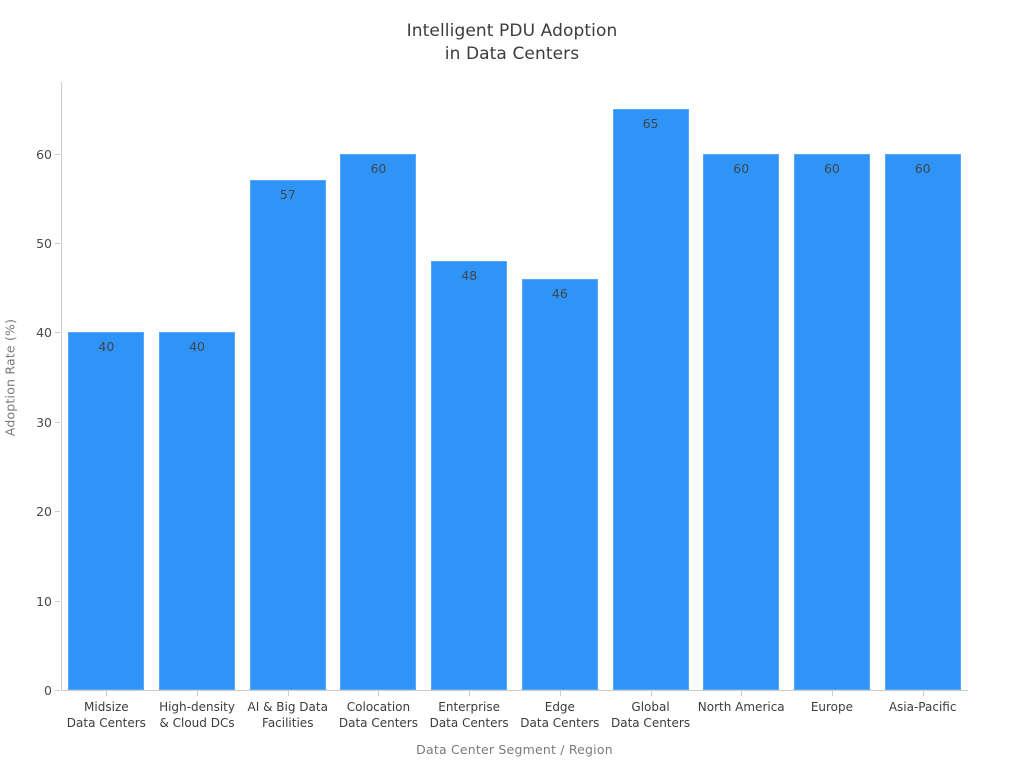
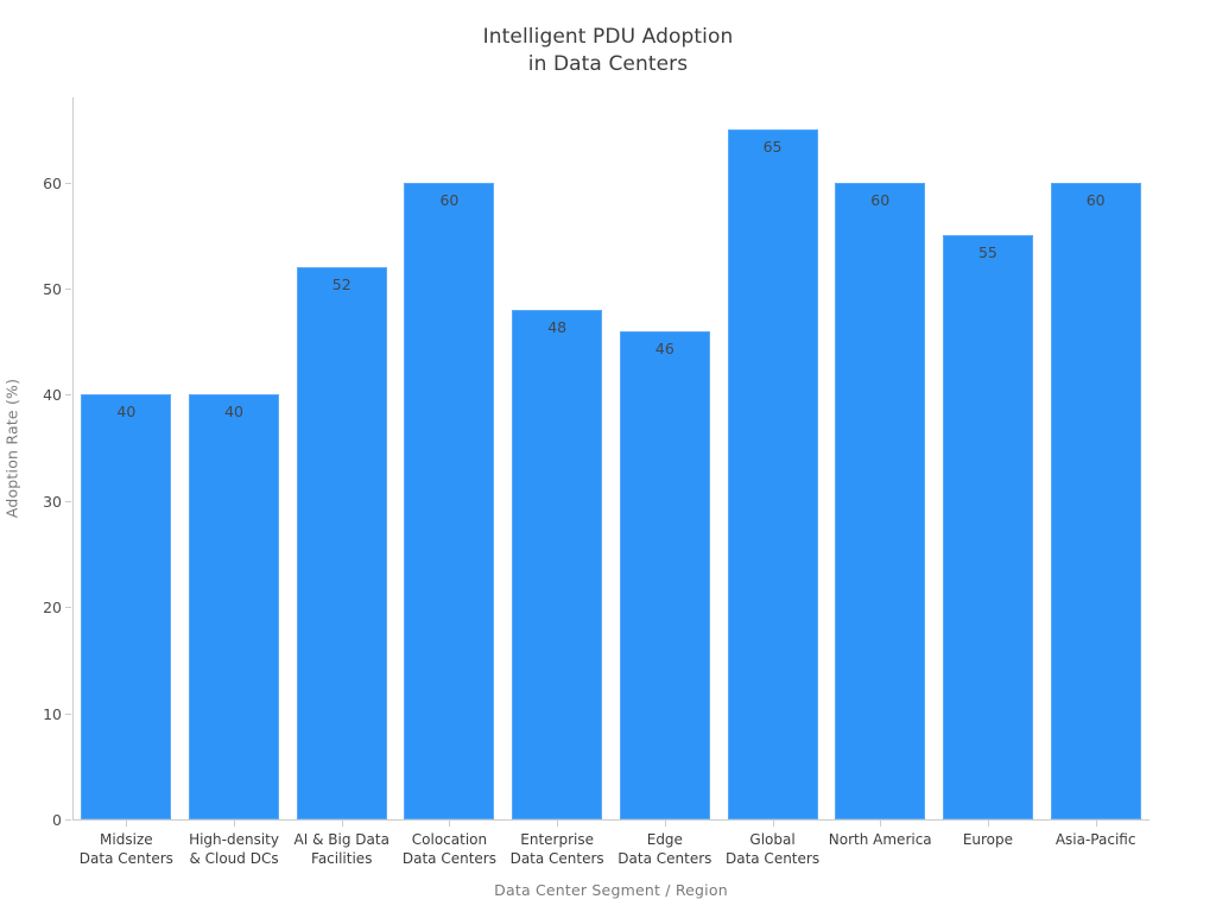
AI & Big Data Facilities: 57 -> 52
Europe: 60 -> 55
